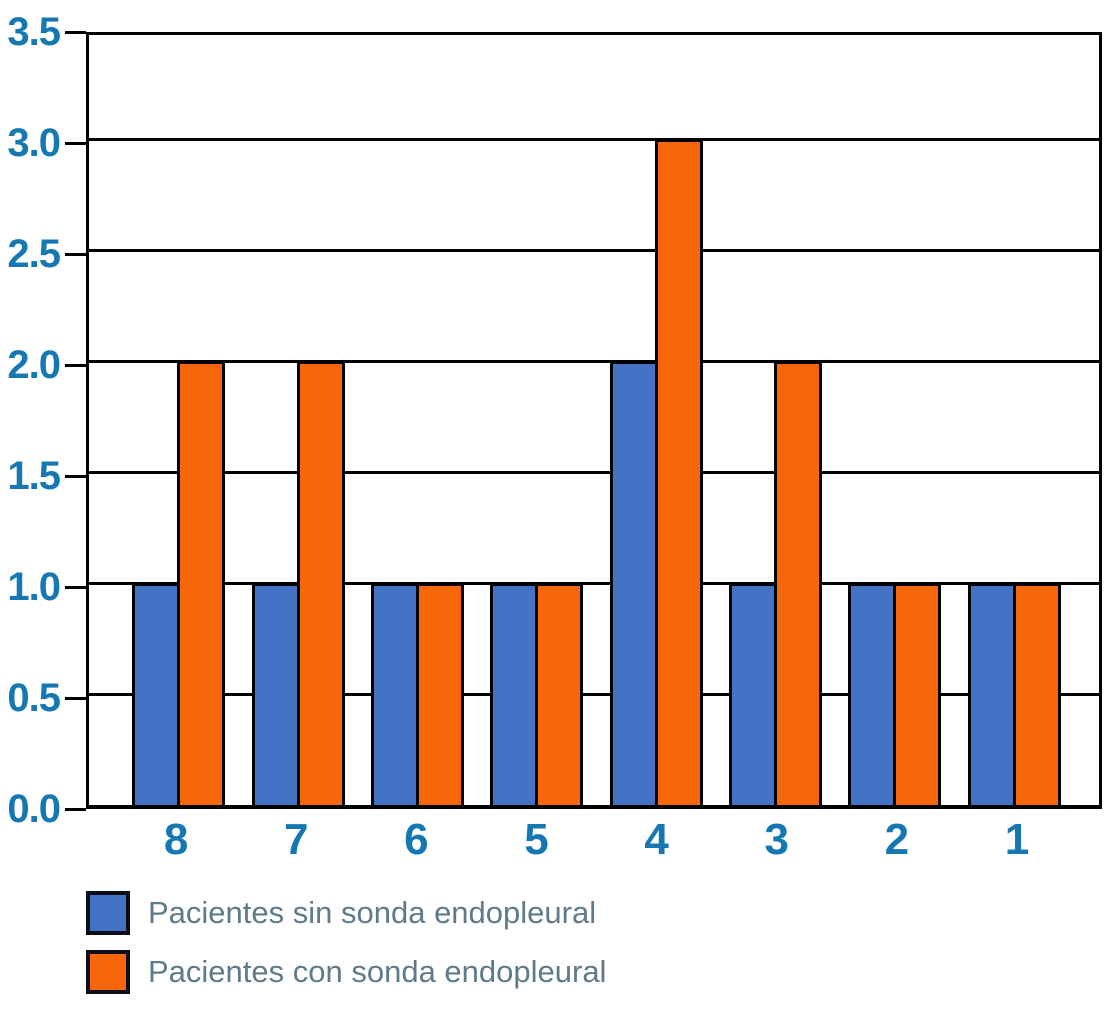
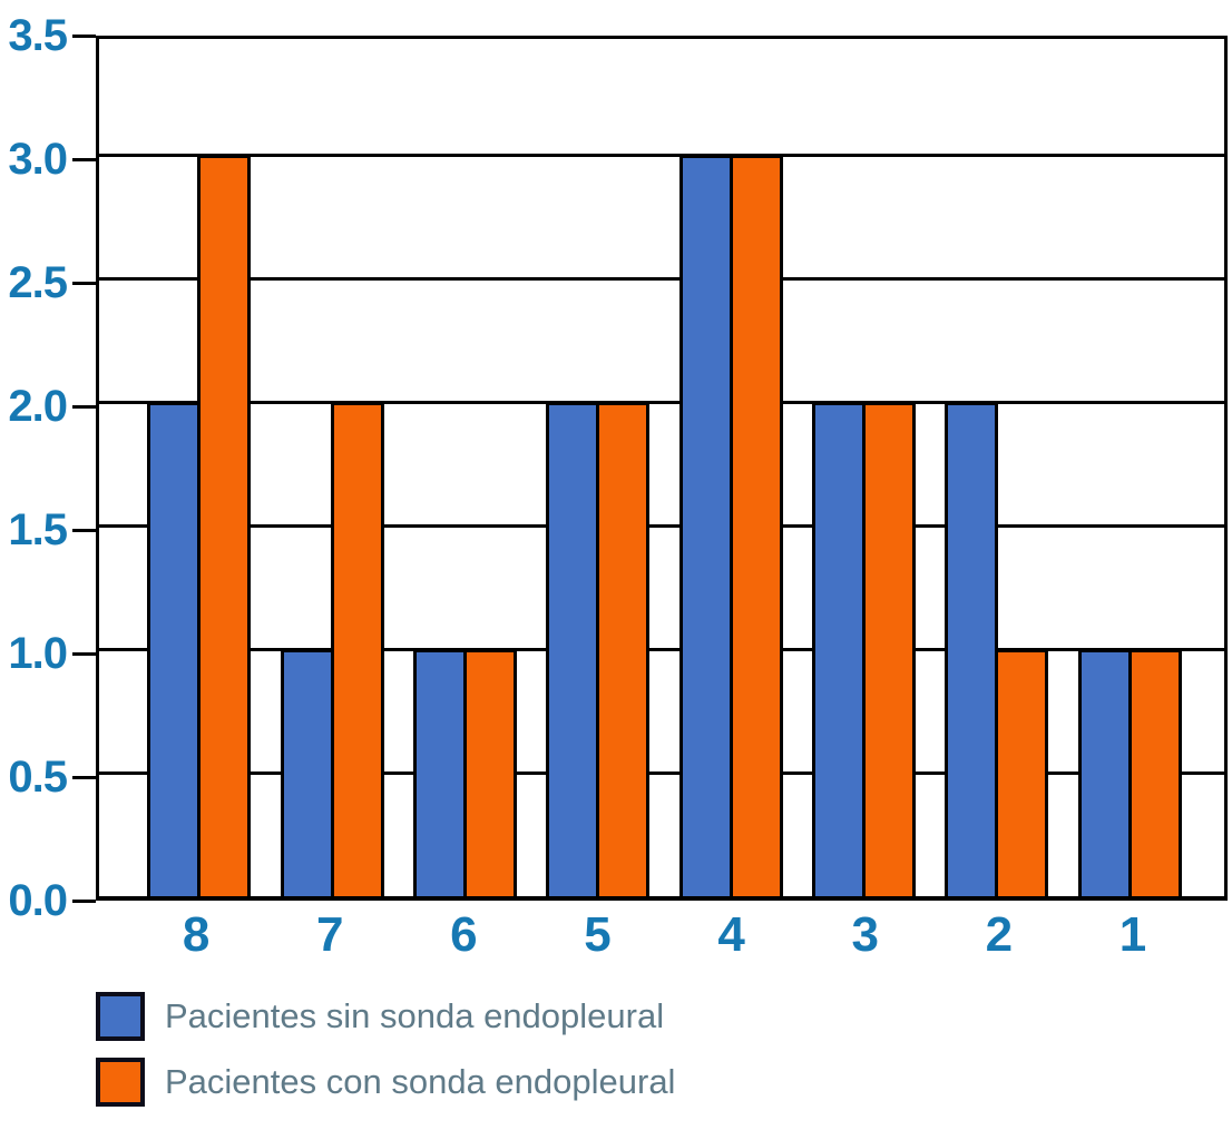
Pacientes sin sonda endopleural/8: 1 -> 2
Pacientes con sonda endopleural/8: 2 -> 3
Pacientes sin sonda endopleural/5: 1 -> 2
Pacientes con sonda endopleural/5: 1 -> 2
Pacientes sin sonda endopleural/4: 2 -> 3
Pacientes sin sonda endopleural/3: 1 -> 2
Pacientes sin sonda endopleural/2: 1 -> 2
